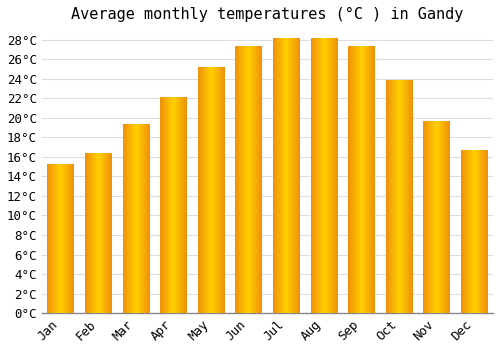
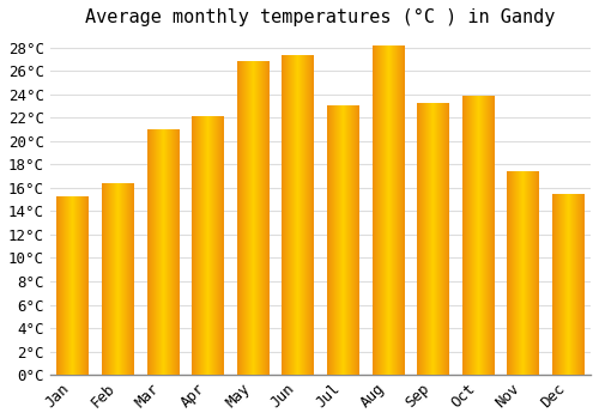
Mar: 19.3°C -> 21.0°C
May: 25.2°C -> 26.8°C
Jul: 28.1°C -> 23.0°C
Sep: 27.3°C -> 23.2°C
Nov: 19.6°C -> 17.4°C
Dec: 16.7°C -> 15.4°C
